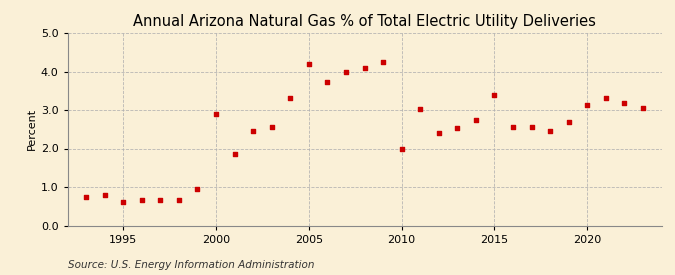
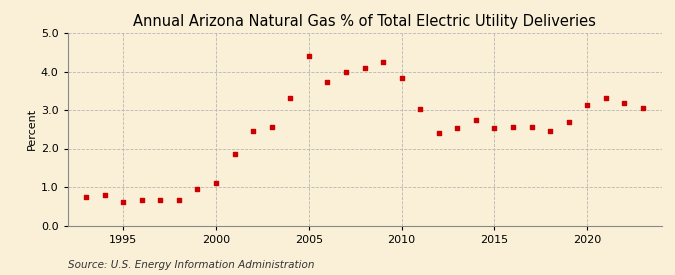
2000: 2.90 -> 1.10
2005: 4.20 -> 4.40
2010: 2.00 -> 3.82
2015: 3.40 -> 2.52
